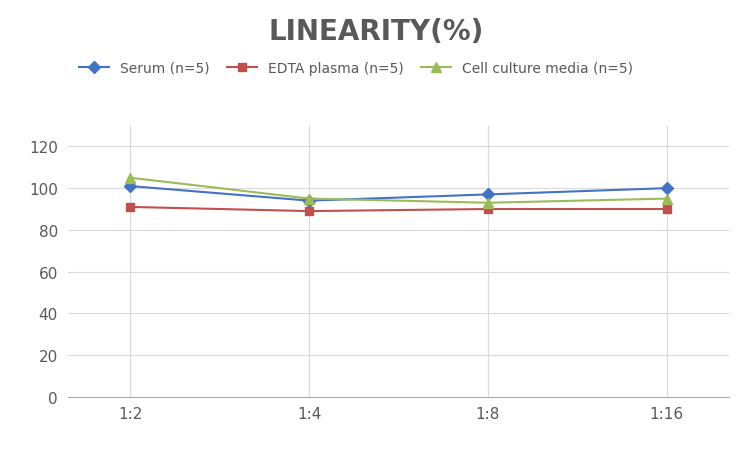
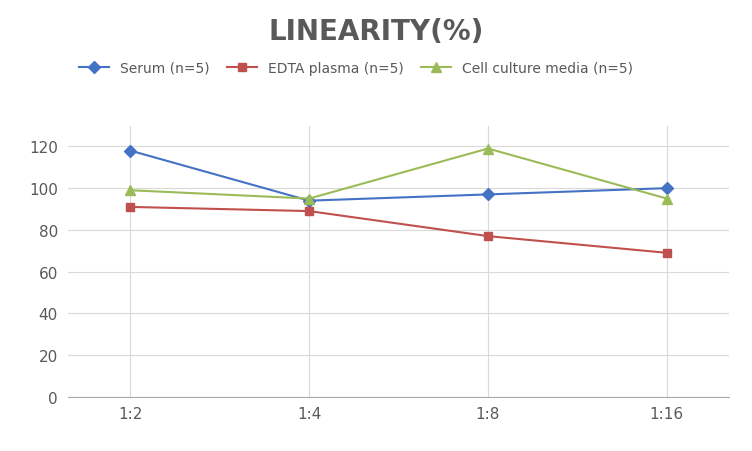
Serum (n=5)/1:2: 101 -> 118
Cell culture media (n=5)/1:2: 105 -> 99
EDTA plasma (n=5)/1:8: 90 -> 77
Cell culture media (n=5)/1:8: 93 -> 119
EDTA plasma (n=5)/1:16: 90 -> 69
